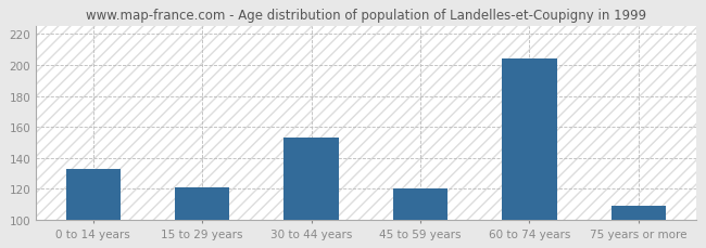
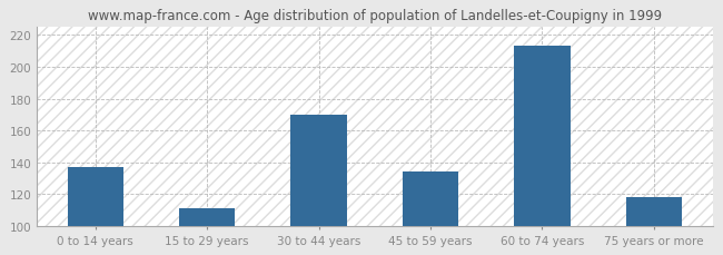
0 to 14 years: 133 -> 137
15 to 29 years: 121 -> 111
30 to 44 years: 153 -> 170
45 to 59 years: 120 -> 134
60 to 74 years: 204 -> 213
75 years or more: 109 -> 118
